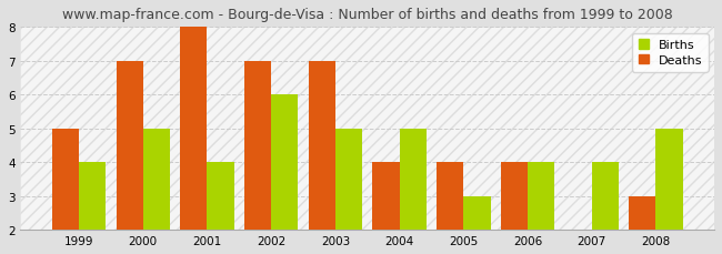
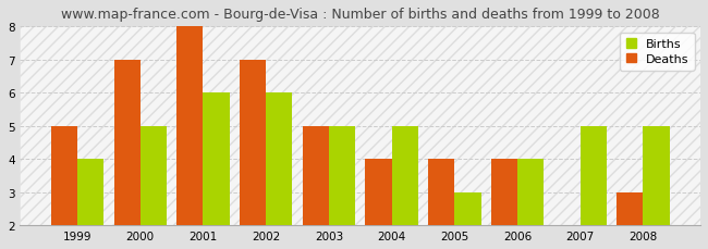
Births/2001: 4 -> 6
Deaths/2003: 7 -> 5
Births/2007: 4 -> 5
